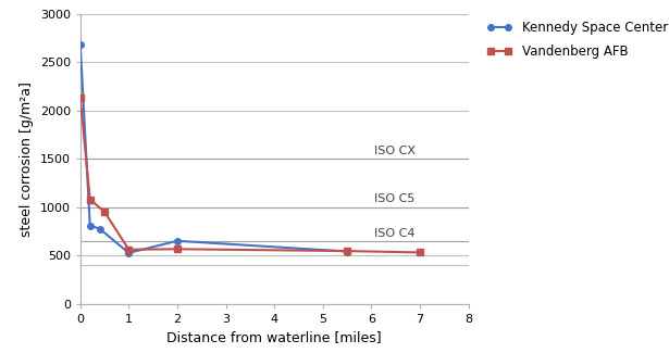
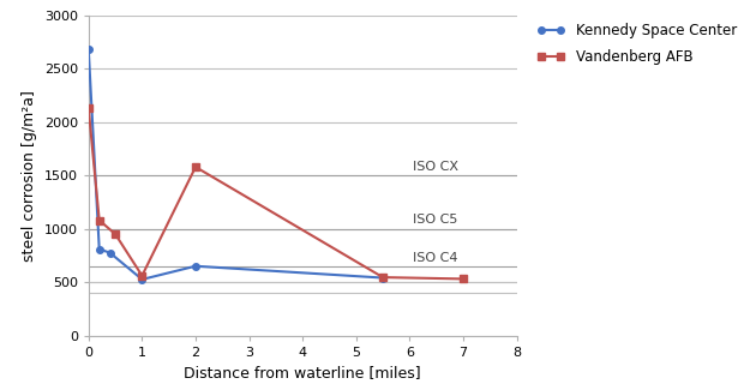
Vandenberg AFB/2: 560 -> 1580
